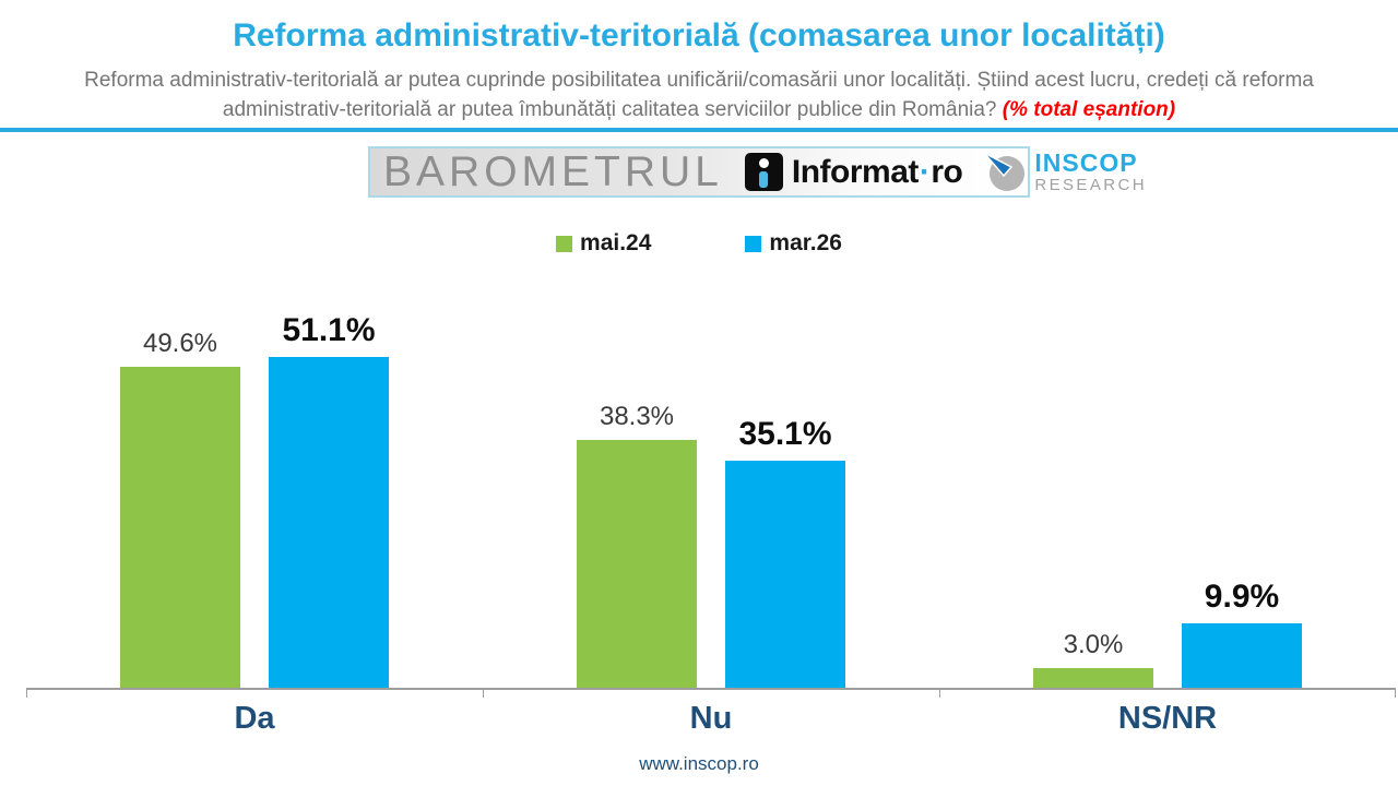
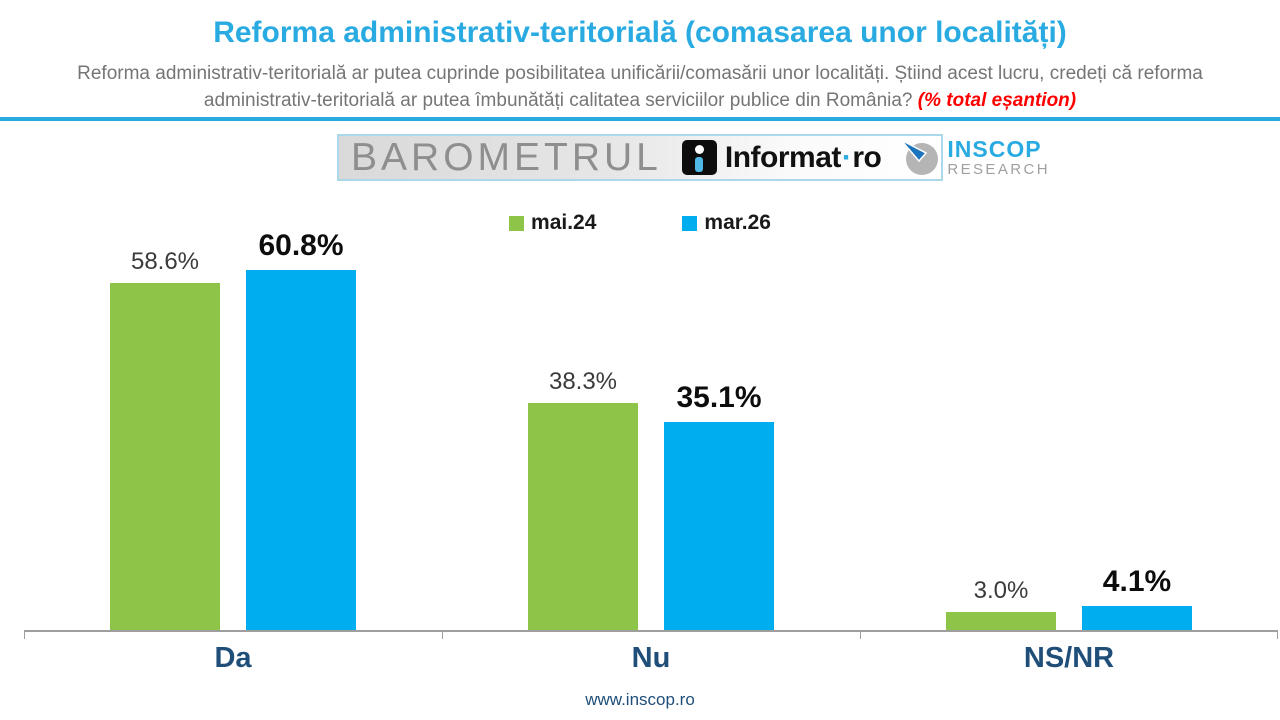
mai.24/Da: 49.6% -> 58.6%
mar.26/Da: 51.1% -> 60.8%
mar.26/NS/NR: 9.9% -> 4.1%
